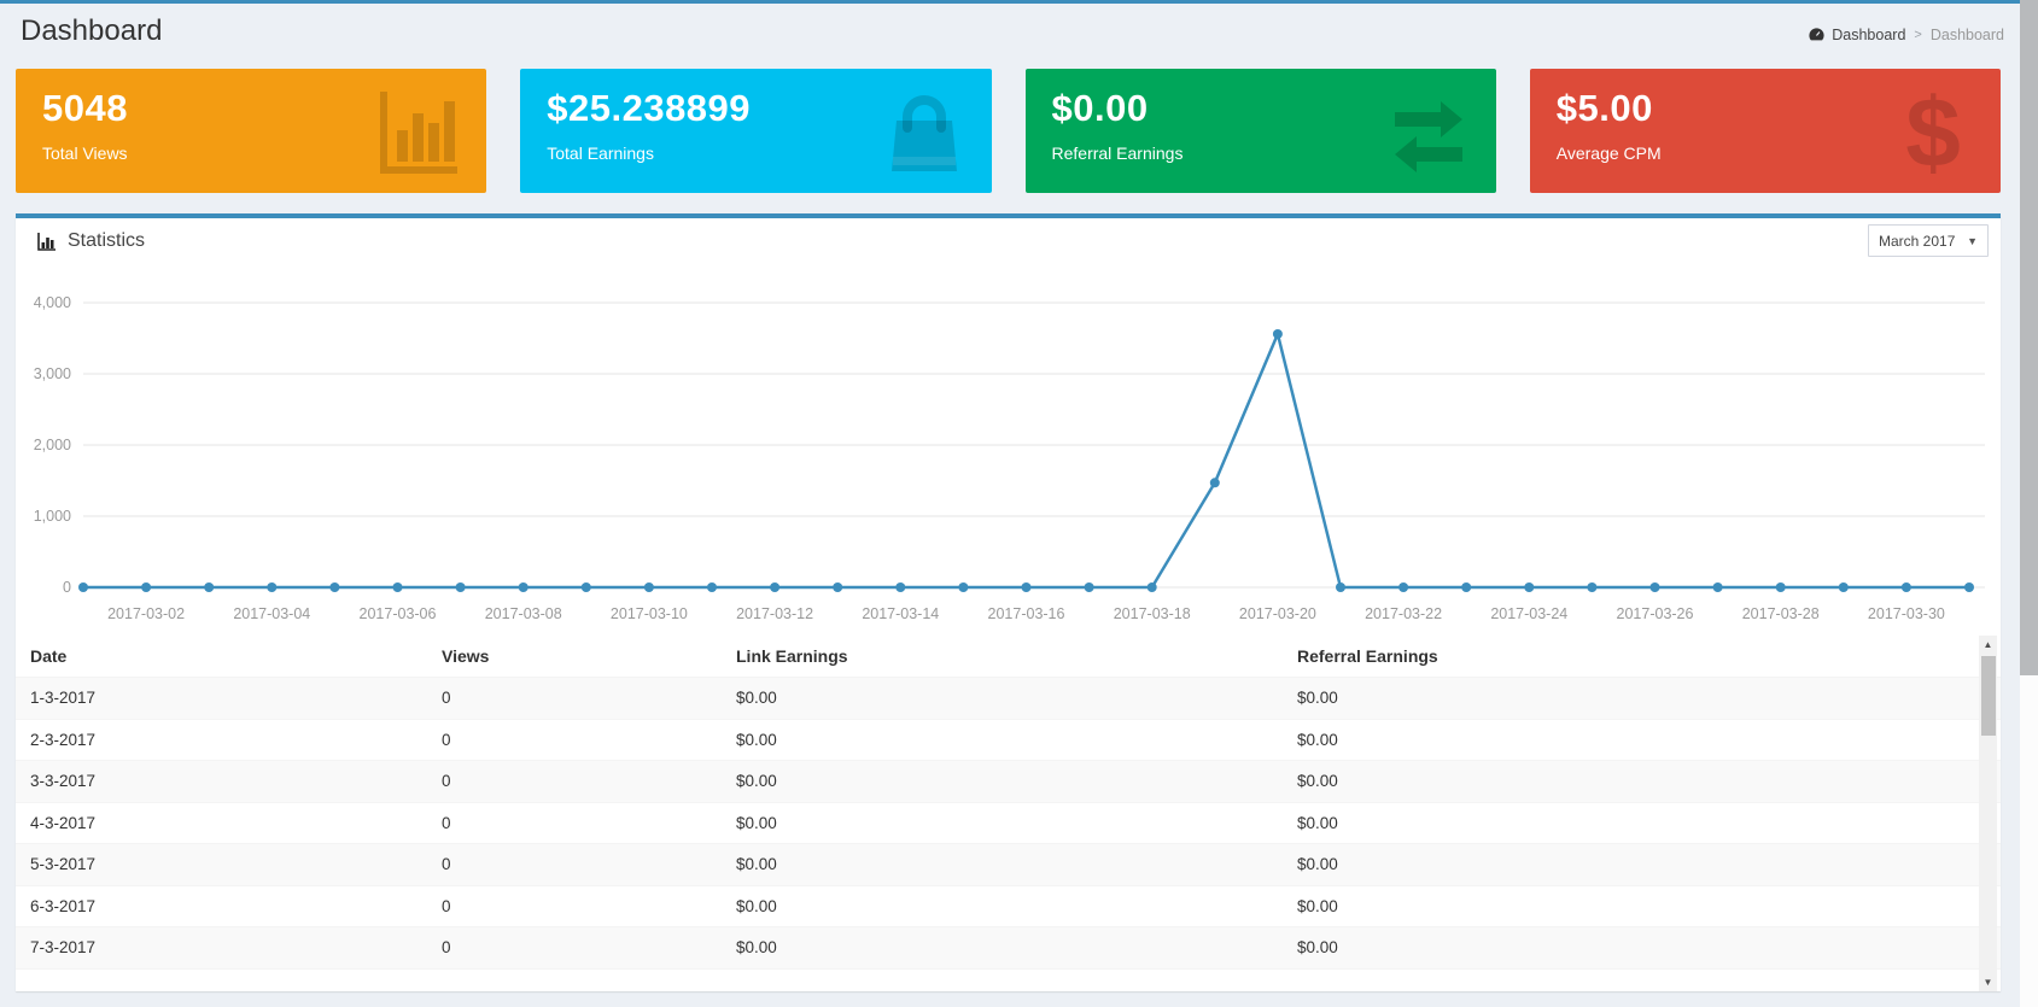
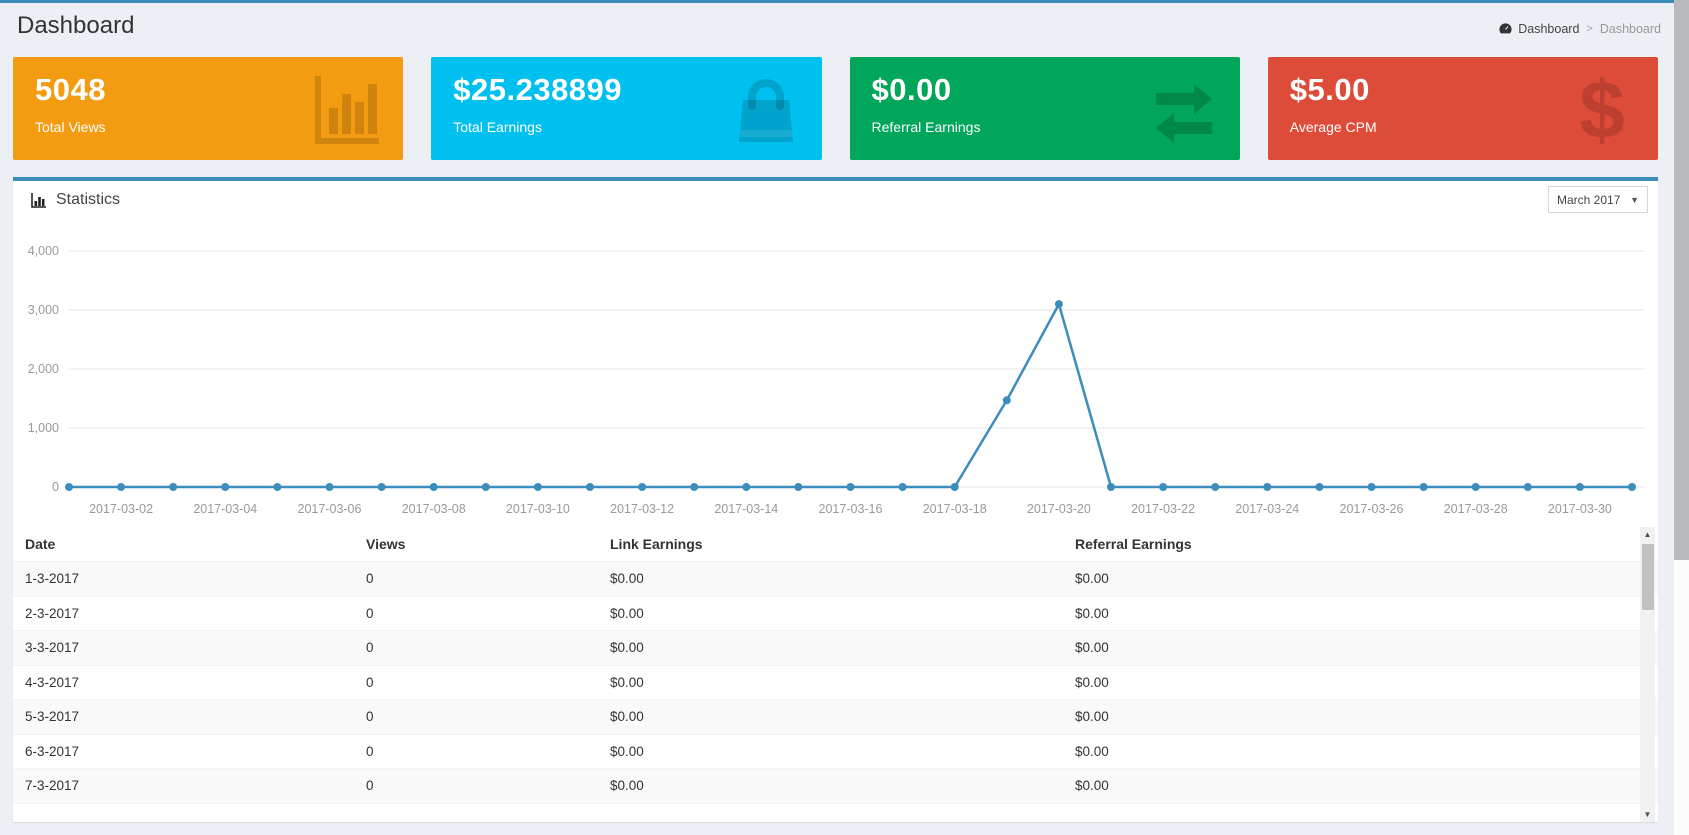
2017-03-20: 3600 -> 3100
